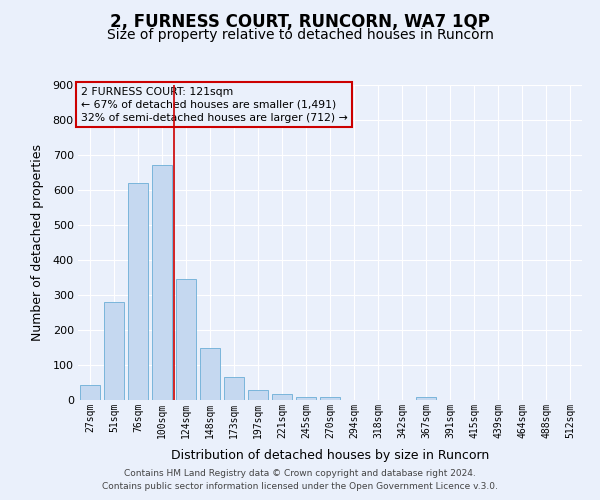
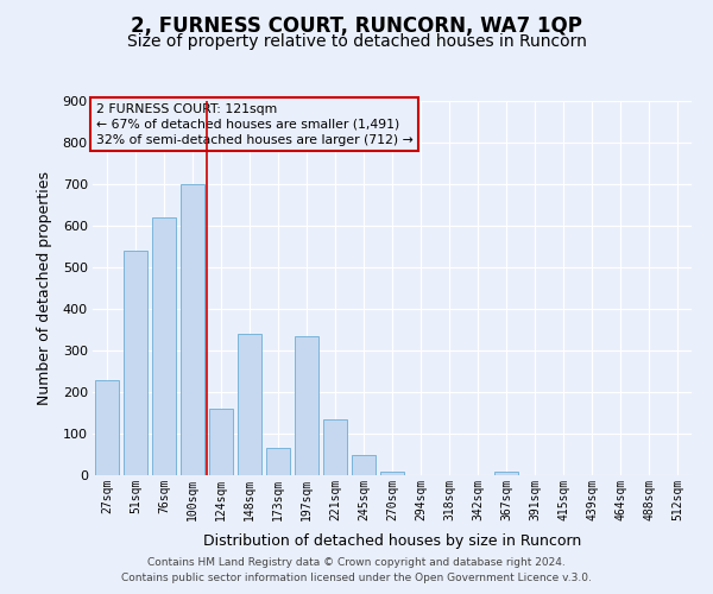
27sqm: 42 -> 230
51sqm: 280 -> 540
100sqm: 670 -> 700
124sqm: 345 -> 160
148sqm: 150 -> 340
197sqm: 30 -> 335
221sqm: 18 -> 135
245sqm: 10 -> 50
